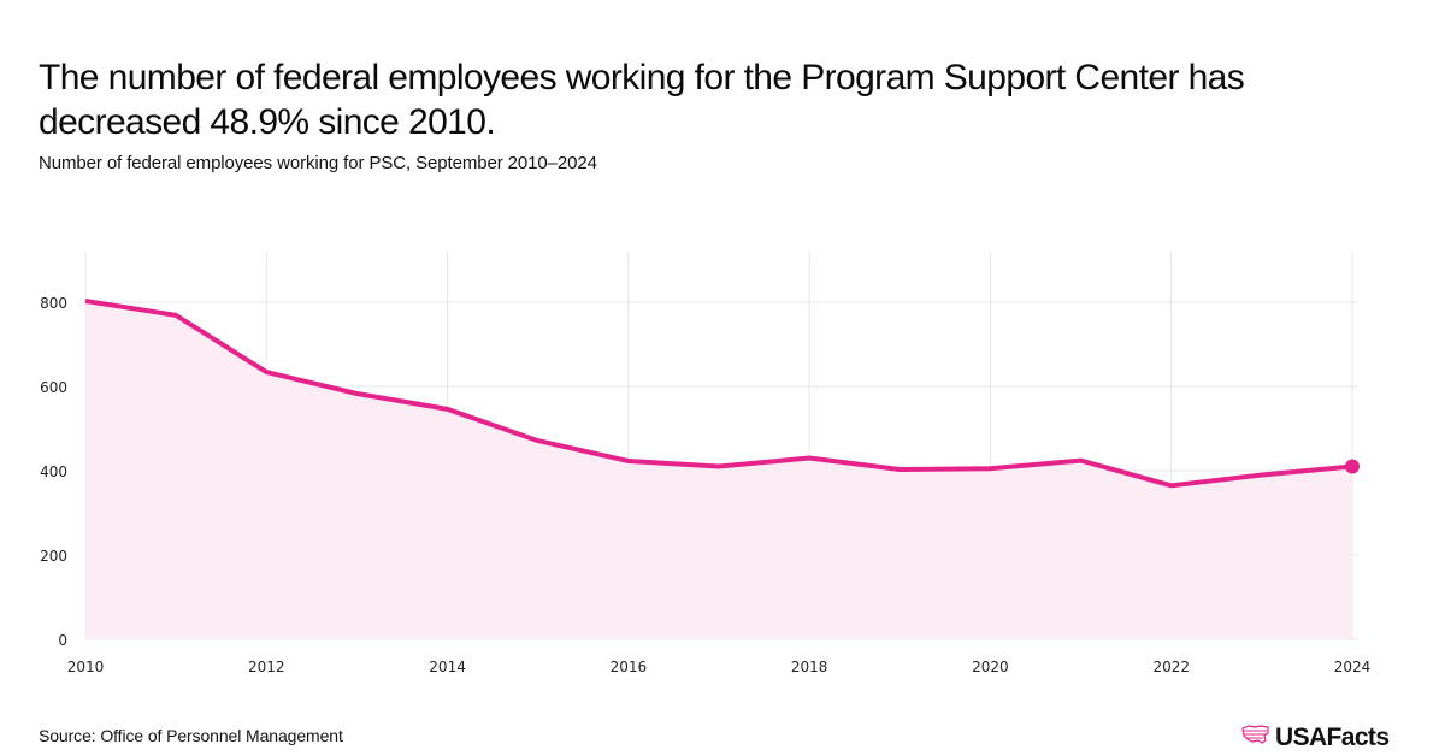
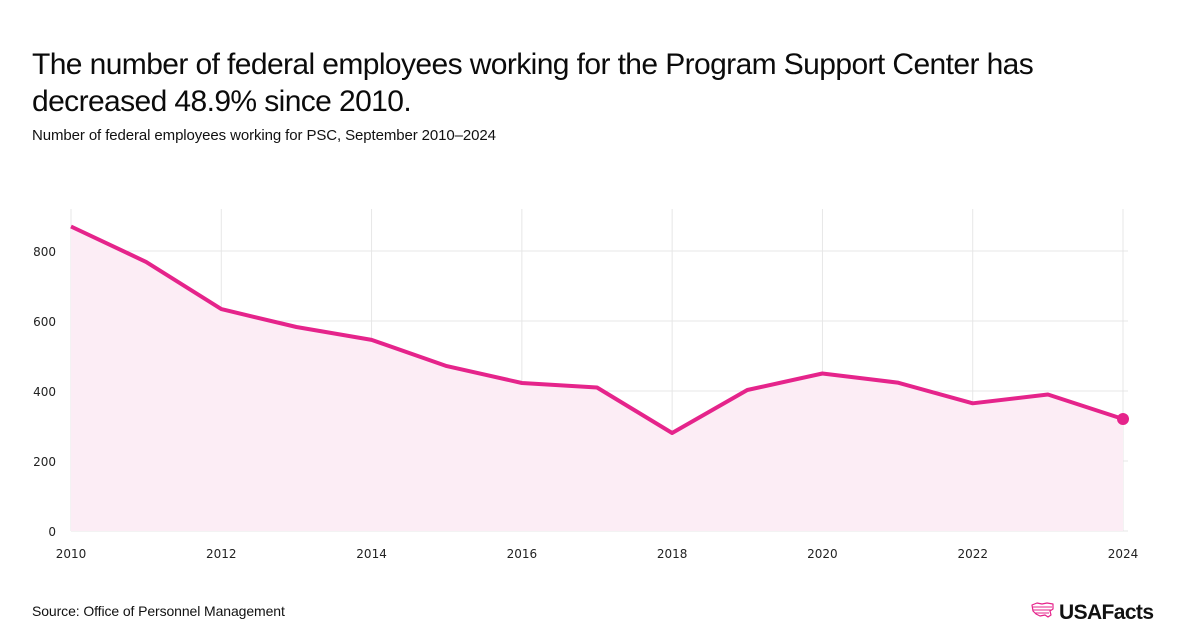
2010: 800 -> 870
2018: 430 -> 280
2020: 400 -> 450
2024: 410 -> 320
